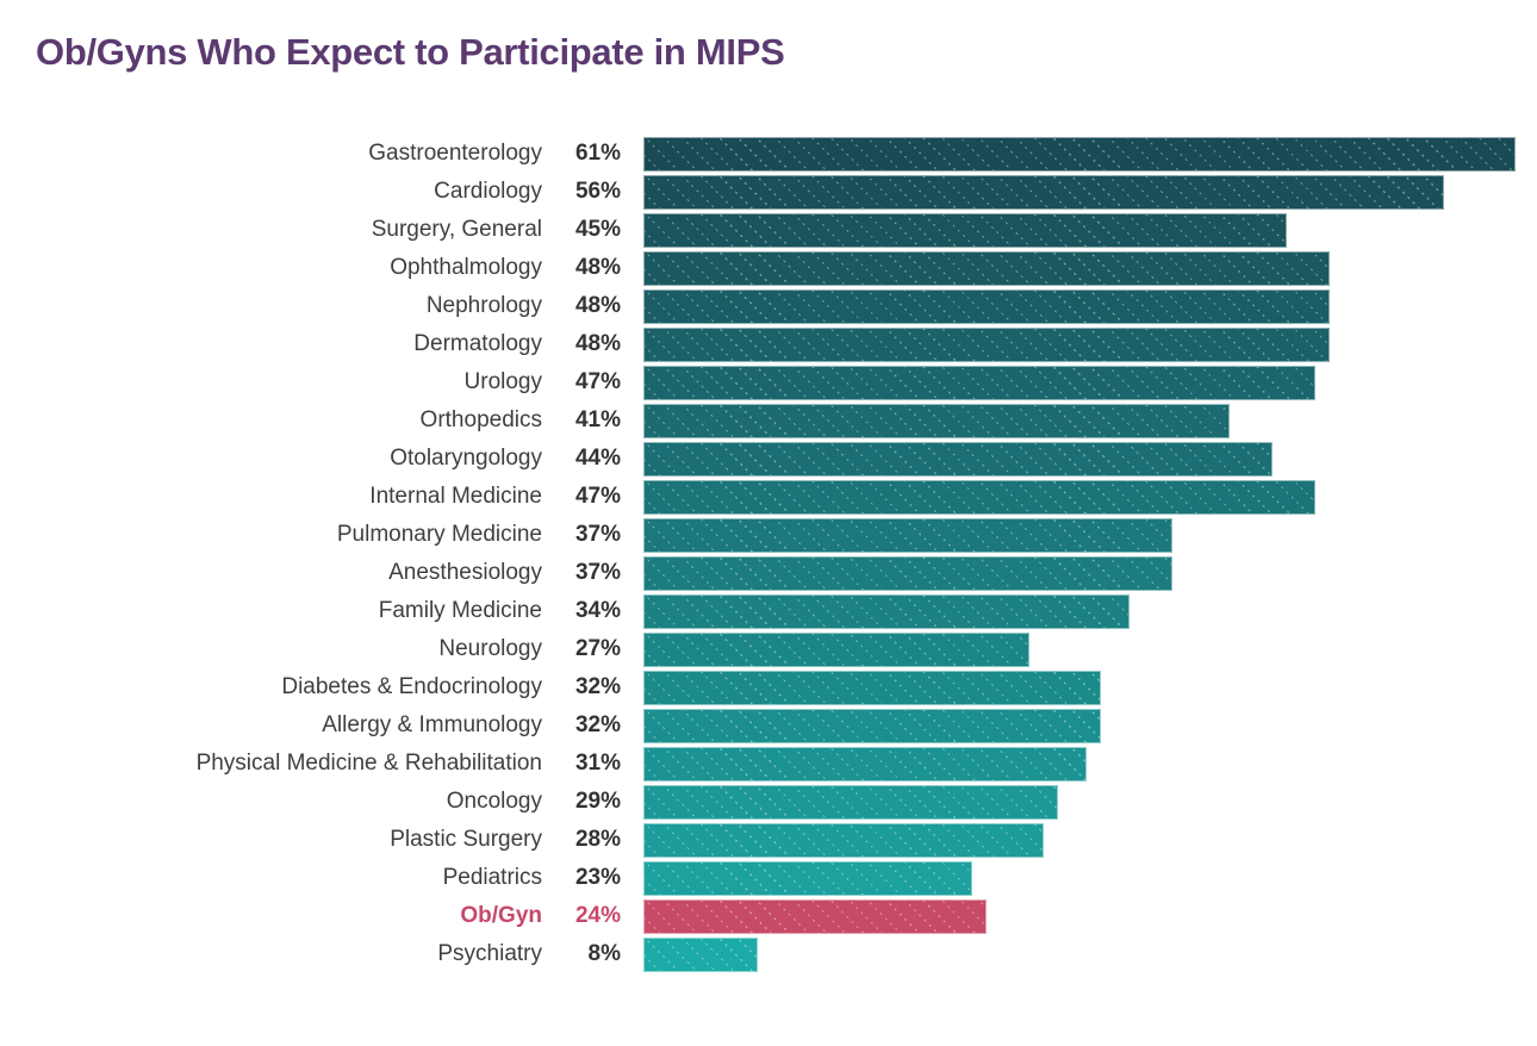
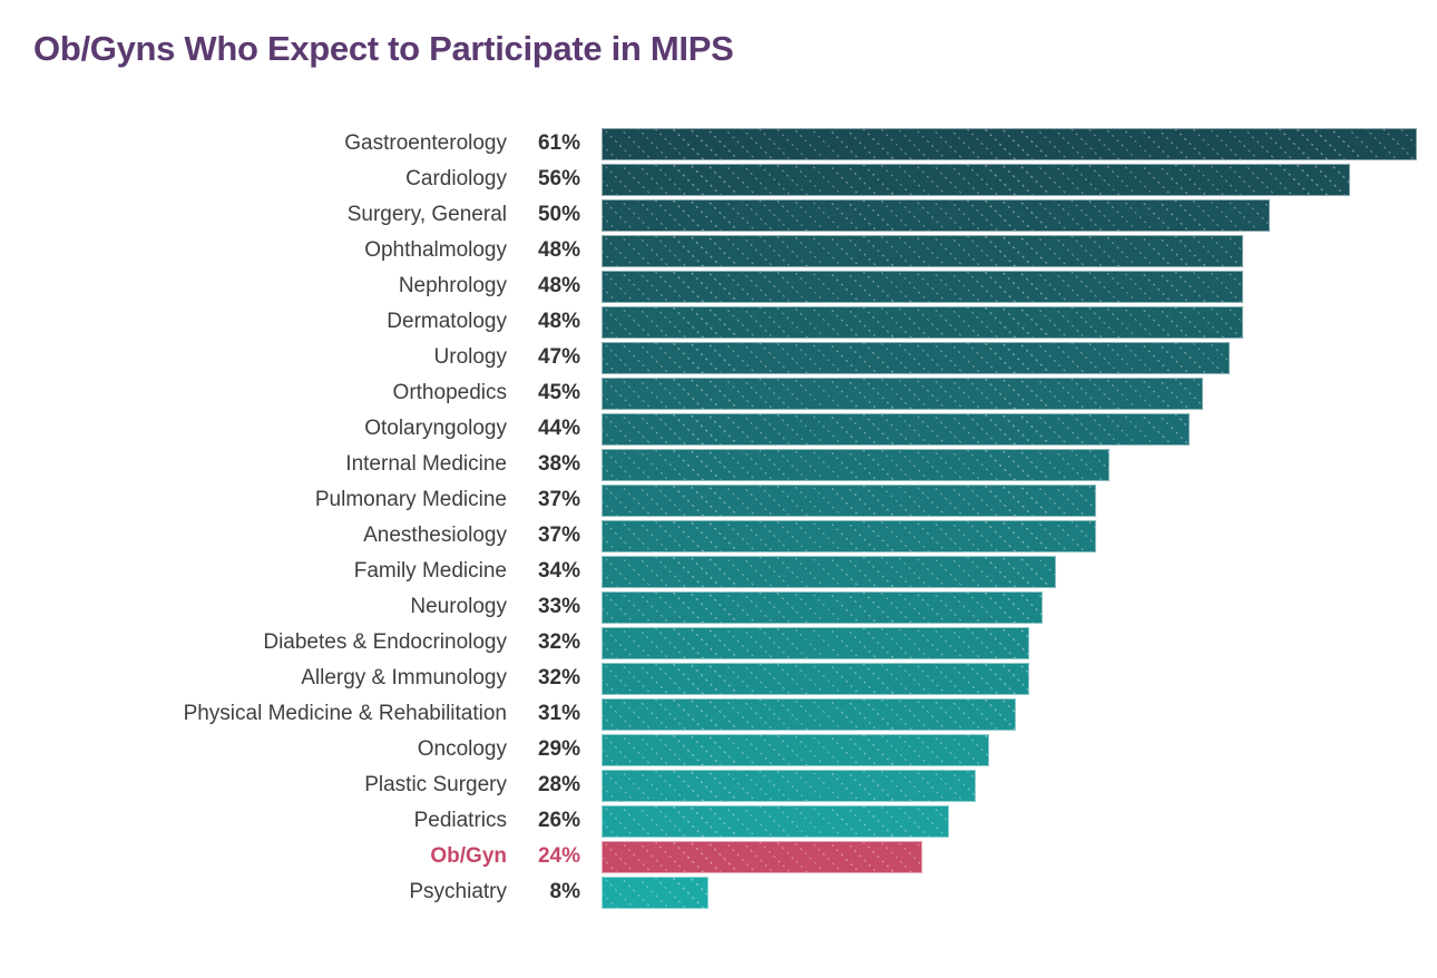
Surgery, General: 45% -> 50%
Orthopedics: 41% -> 45%
Internal Medicine: 47% -> 38%
Neurology: 27% -> 33%
Pediatrics: 23% -> 26%
